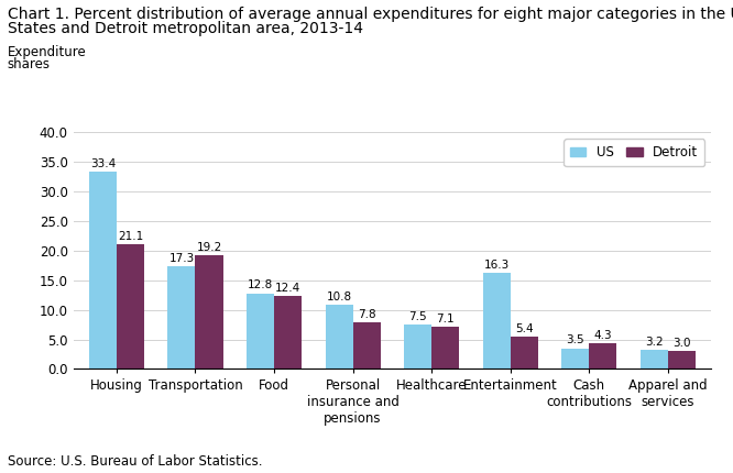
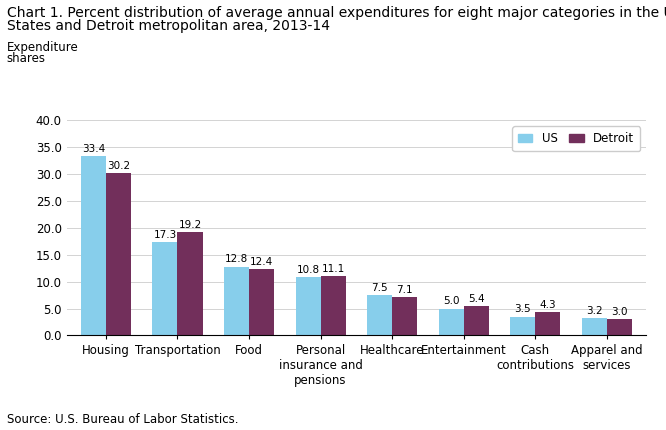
Detroit/Housing: 21.1 -> 30.2
Detroit/Personal insurance and pensions: 7.8 -> 11.1
US/Entertainment: 16.3 -> 5.0
